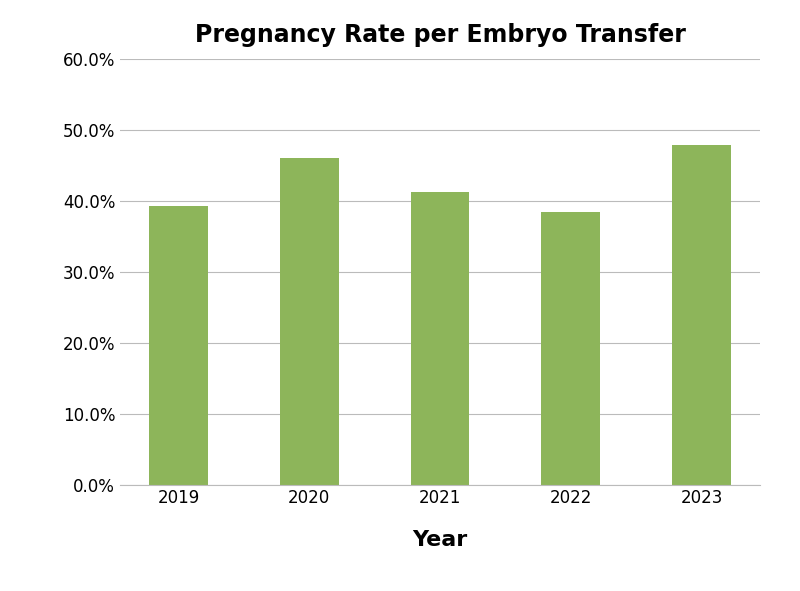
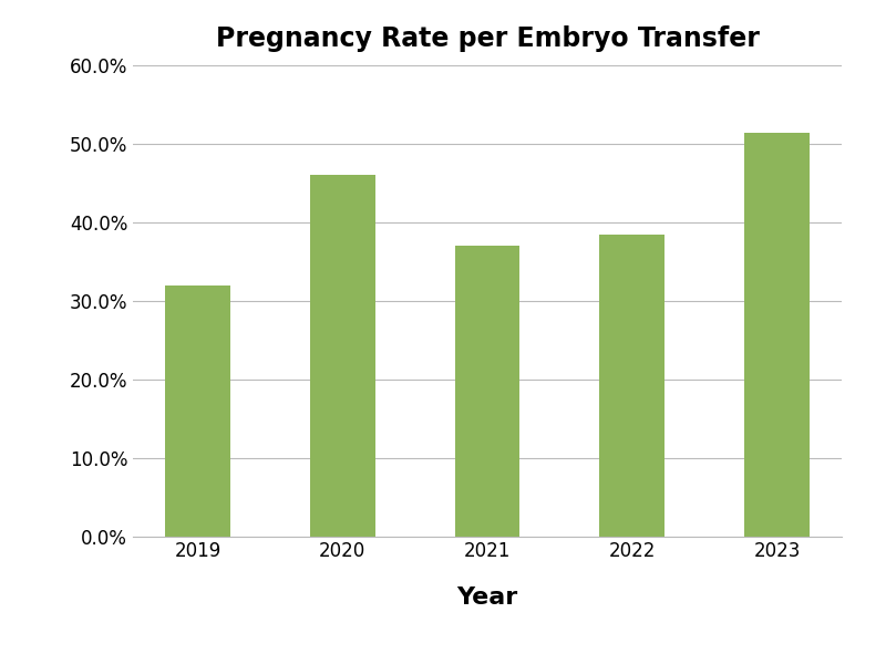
2019: 39.3% -> 32.0%
2021: 41.2% -> 37.0%
2023: 47.9% -> 51.4%
